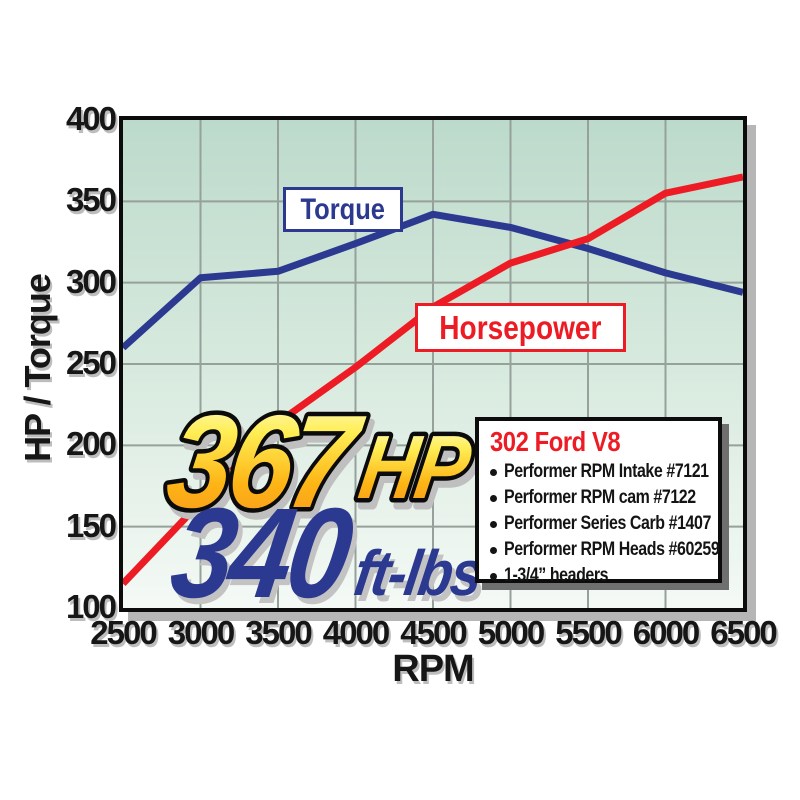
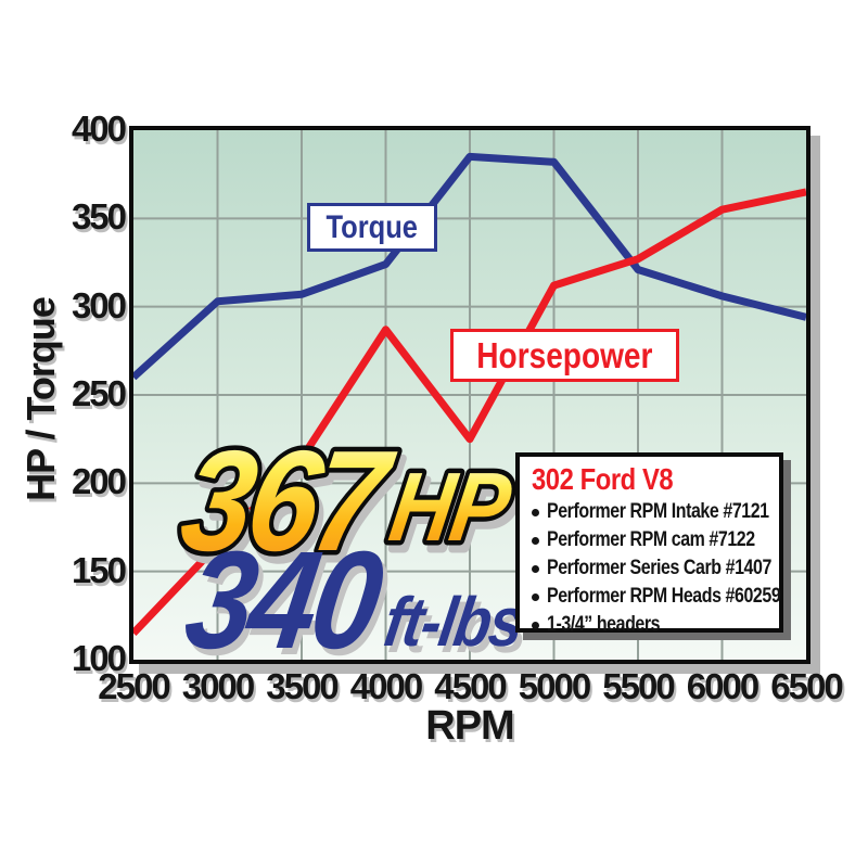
Horsepower/4000: 248 -> 287
Torque/4500: 342 -> 385
Horsepower/4500: 285 -> 225
Torque/5000: 334 -> 382
